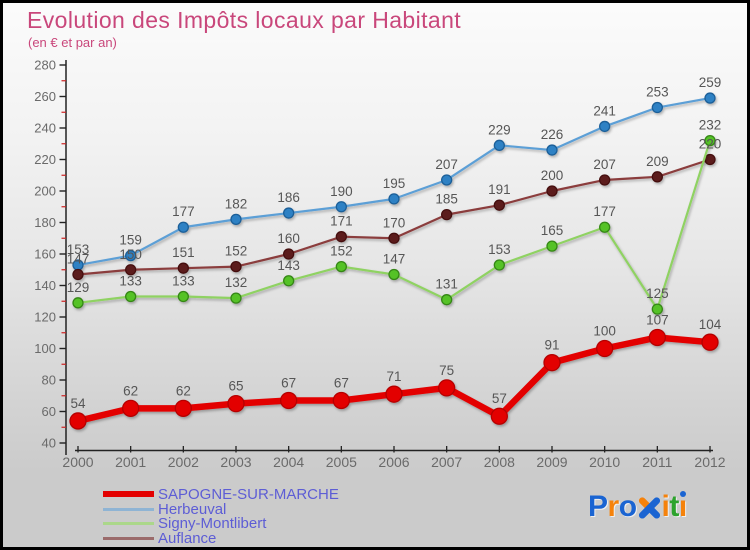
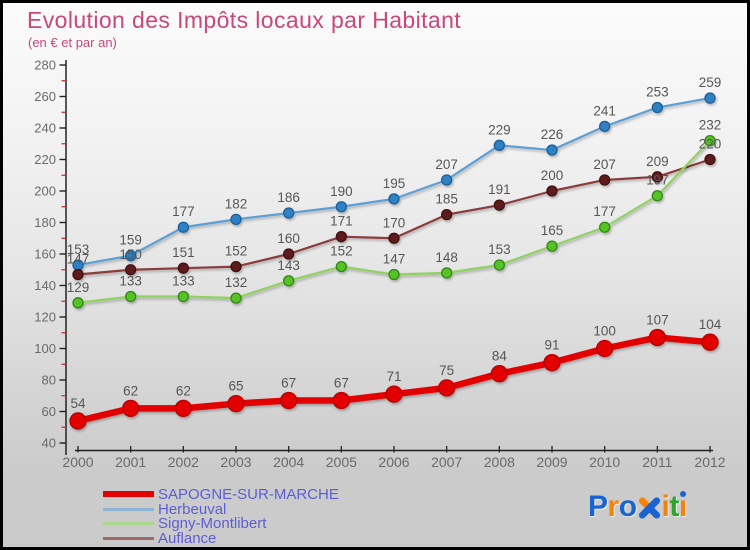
Signy-Montlibert/2007: 131 -> 148
SAPOGNE-SUR-MARCHE/2008: 57 -> 84
Signy-Montlibert/2011: 125 -> 197
